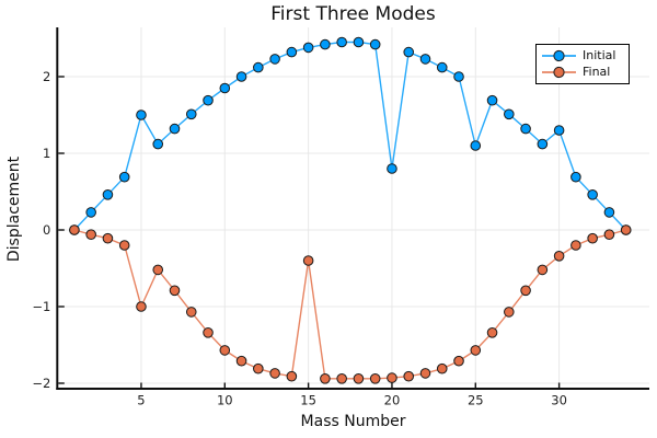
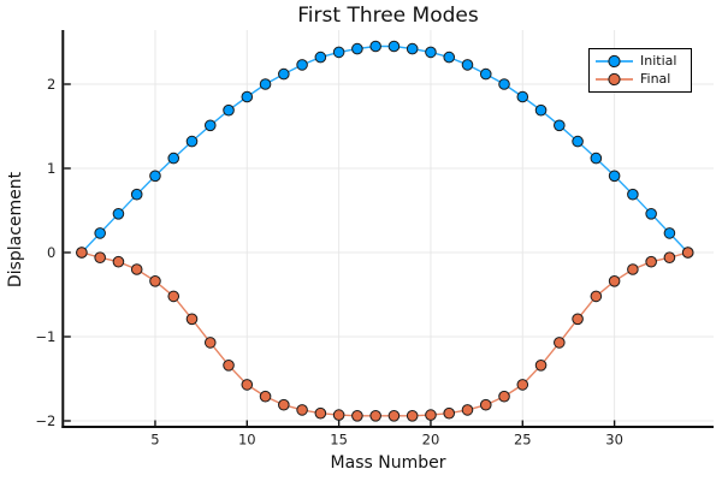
Initial/5: 1.5 -> 0.9
Final/5: -1.0 -> -0.3
Final/15: -0.4 -> -1.9
Initial/20: 0.8 -> 2.4
Initial/25: 1.1 -> 1.9
Initial/30: 1.3 -> 0.9
